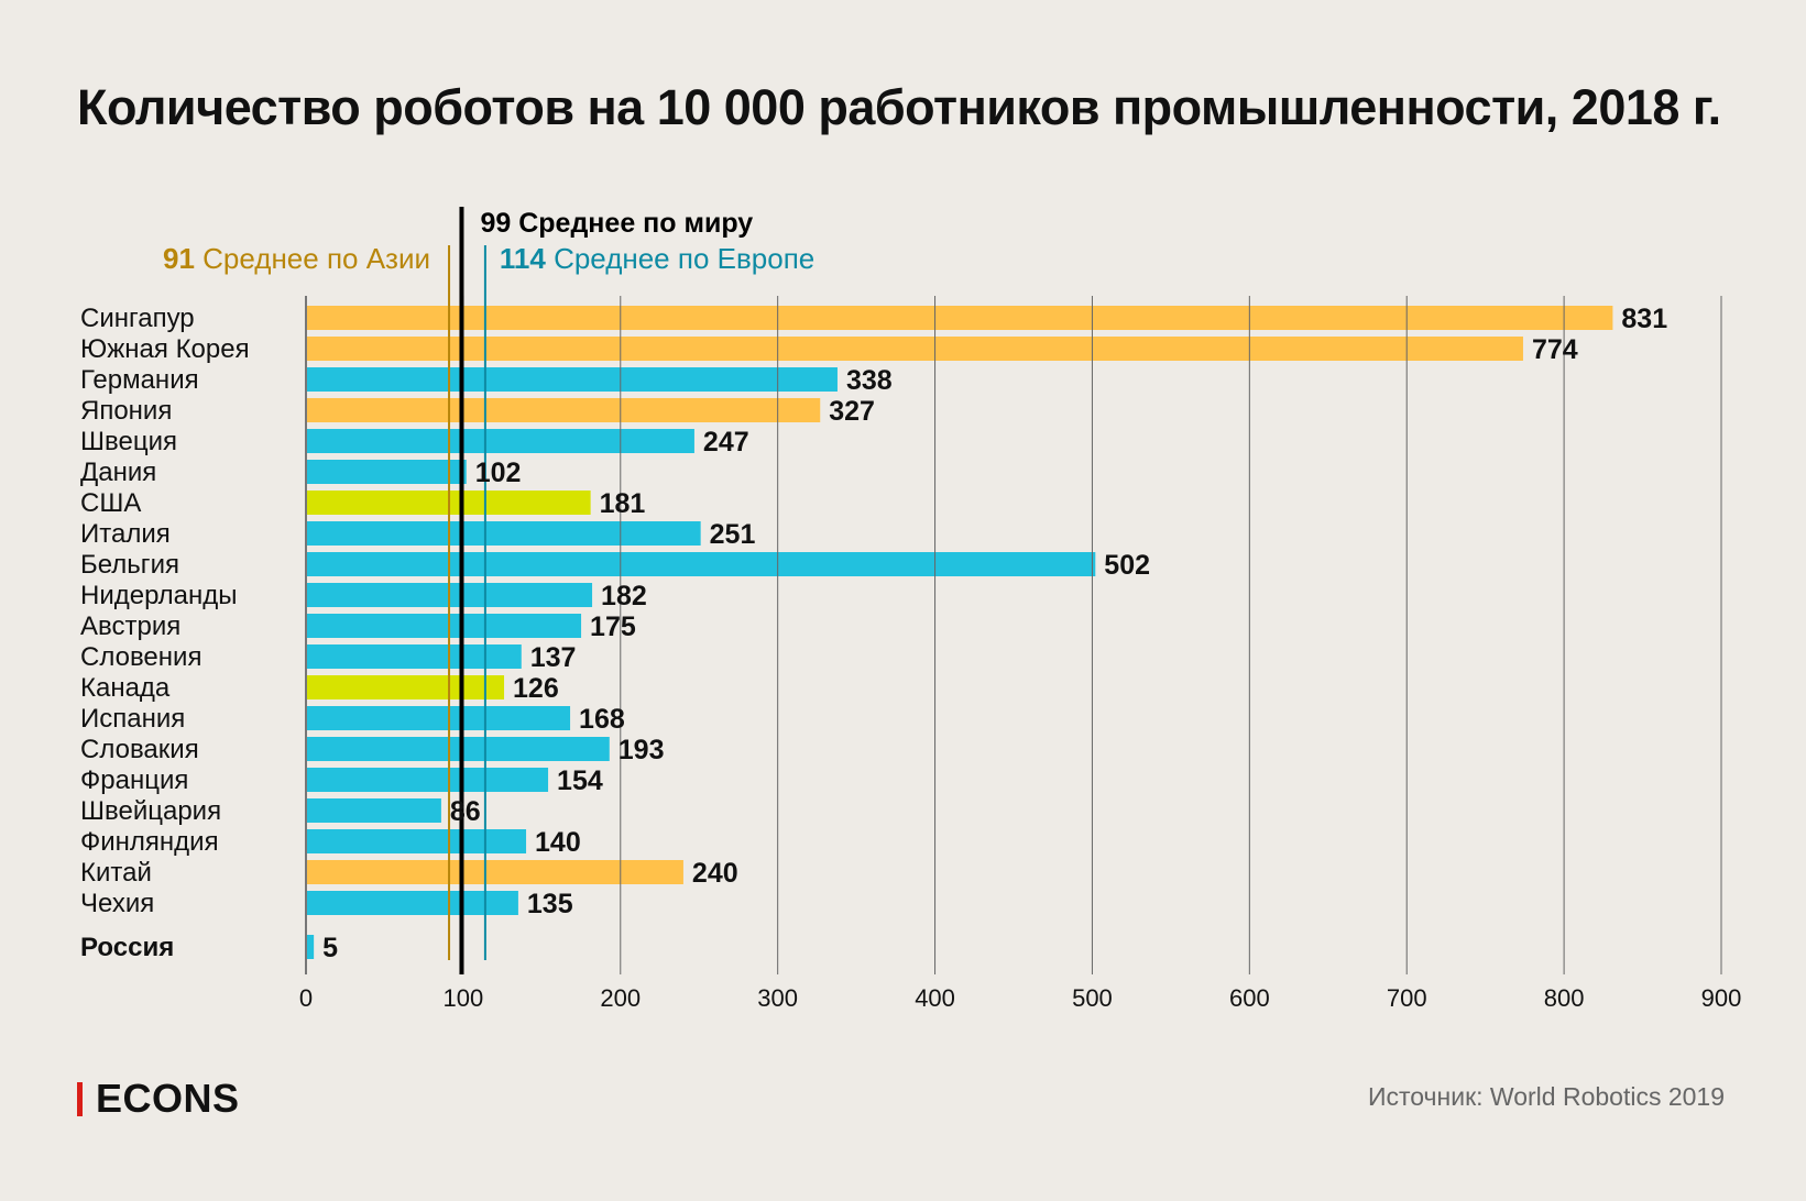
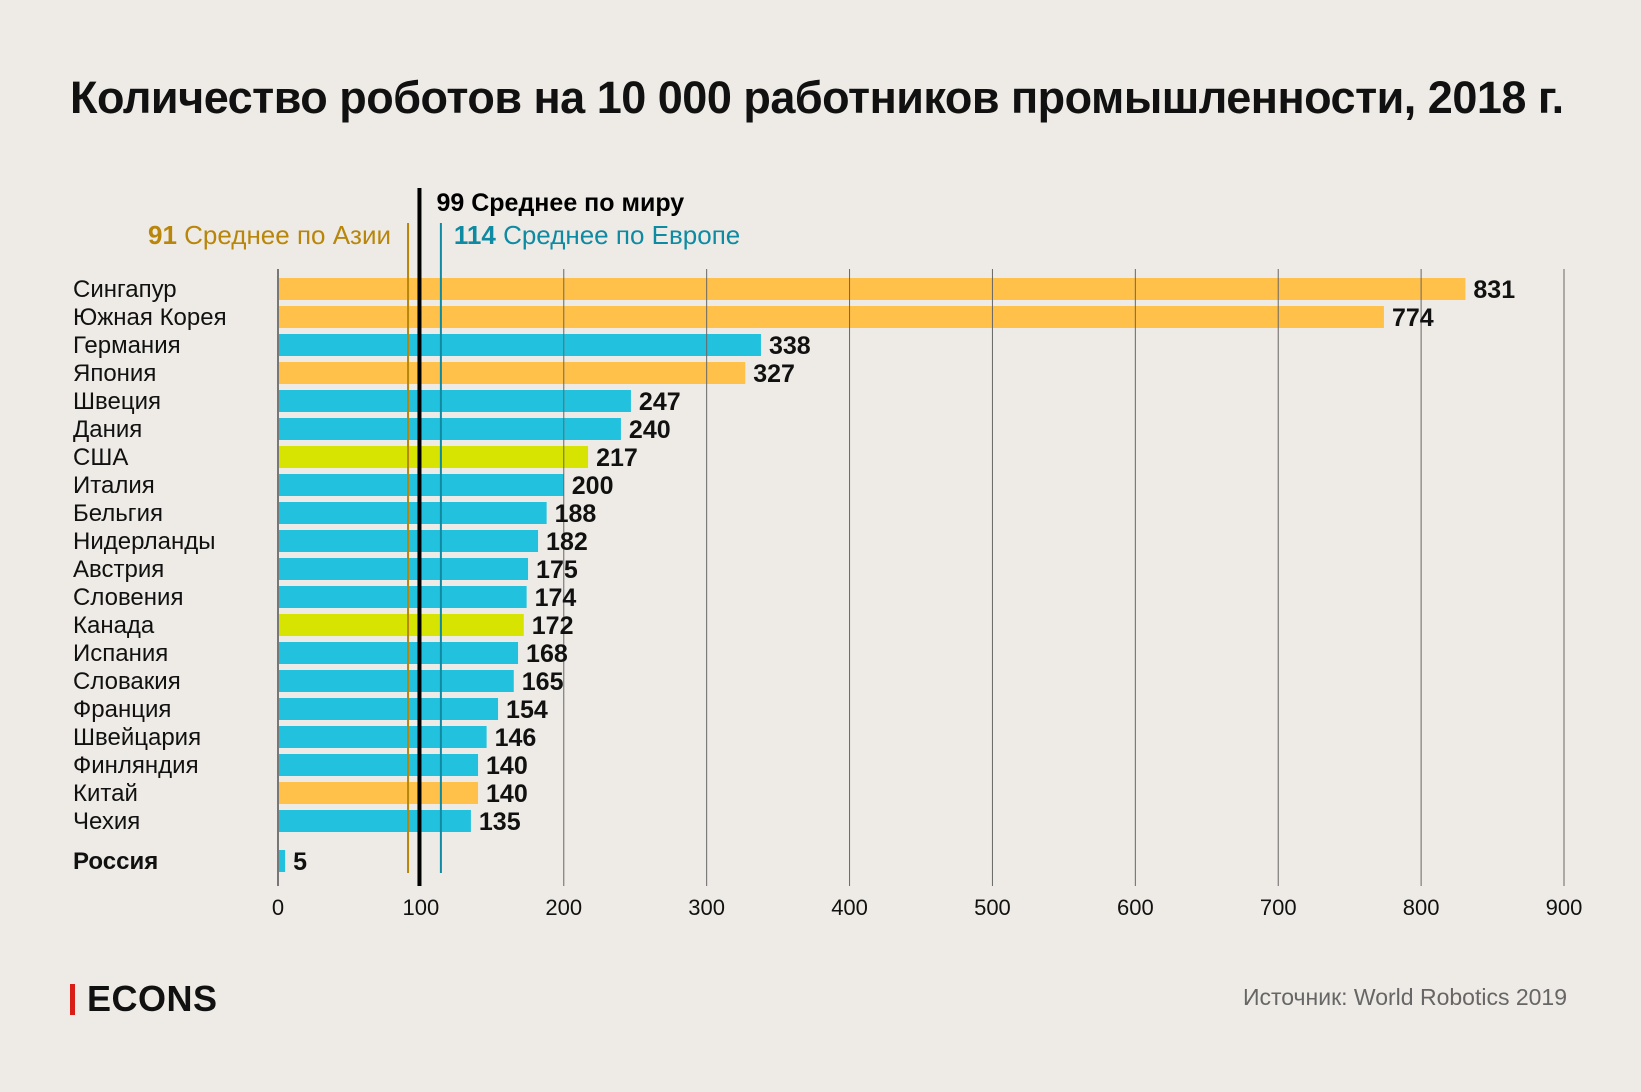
Дания: 102 -> 240
США: 181 -> 217
Италия: 251 -> 200
Бельгия: 502 -> 188
Словения: 137 -> 174
Канада: 126 -> 172
Словакия: 193 -> 165
Швейцария: 86 -> 146
Китай: 240 -> 140
